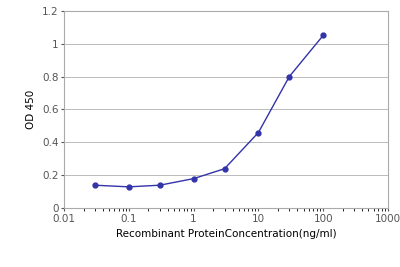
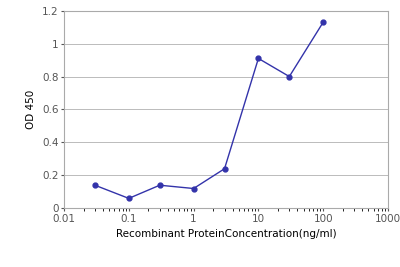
0.1: 0.13 -> 0.06
1: 0.18 -> 0.12
10: 0.46 -> 0.91
100: 1.05 -> 1.13
